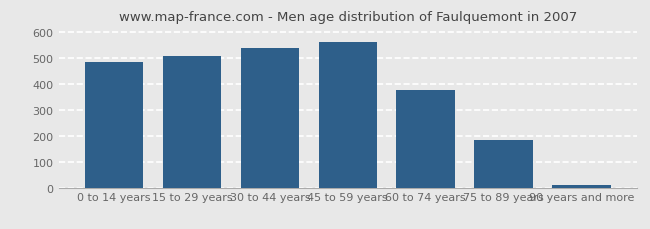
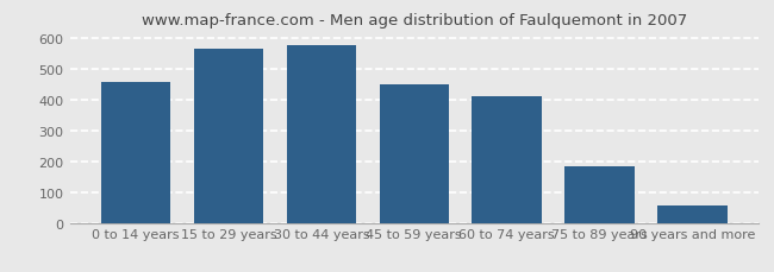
0 to 14 years: 483 -> 455
15 to 29 years: 505 -> 565
30 to 44 years: 537 -> 575
45 to 59 years: 562 -> 450
60 to 74 years: 374 -> 410
90 years and more: 10 -> 55
